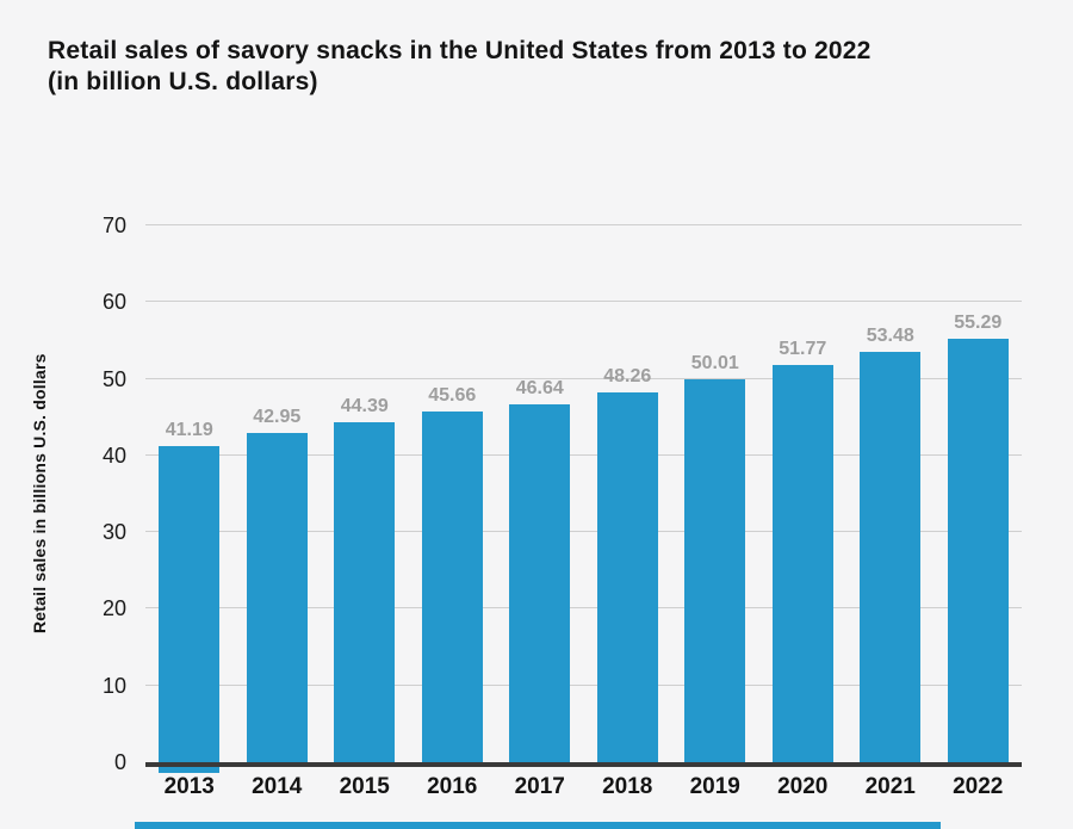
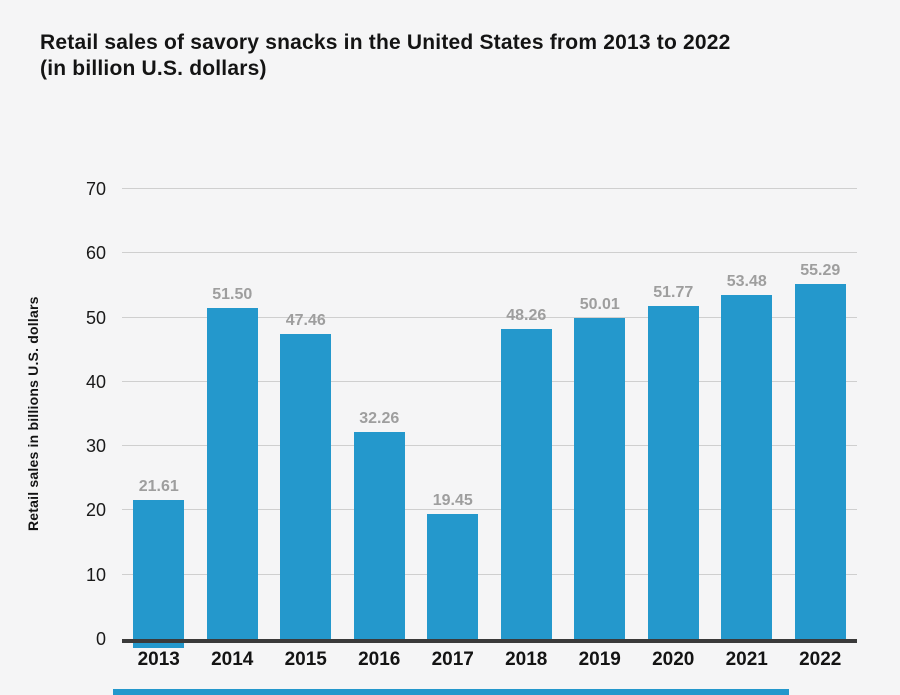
2013: 41.19 -> 21.61
2014: 42.95 -> 51.50
2015: 44.39 -> 47.46
2016: 45.66 -> 32.26
2017: 46.64 -> 19.45
